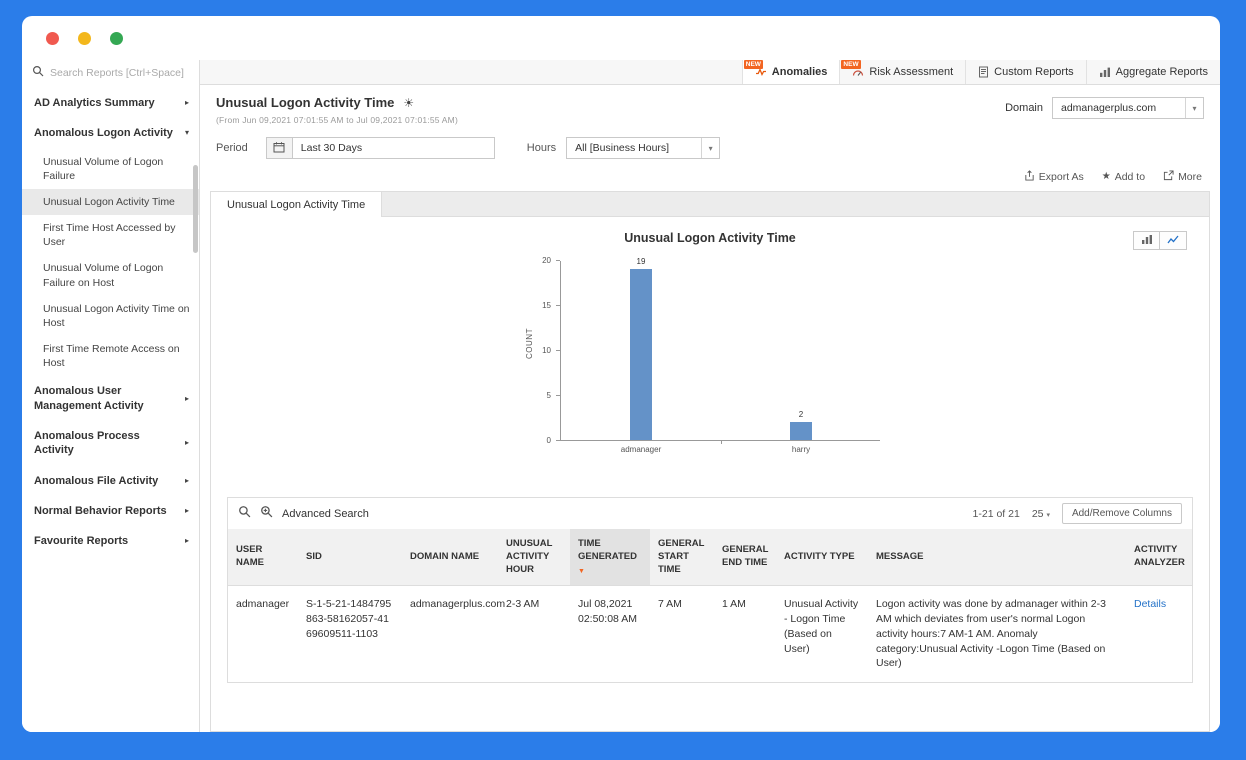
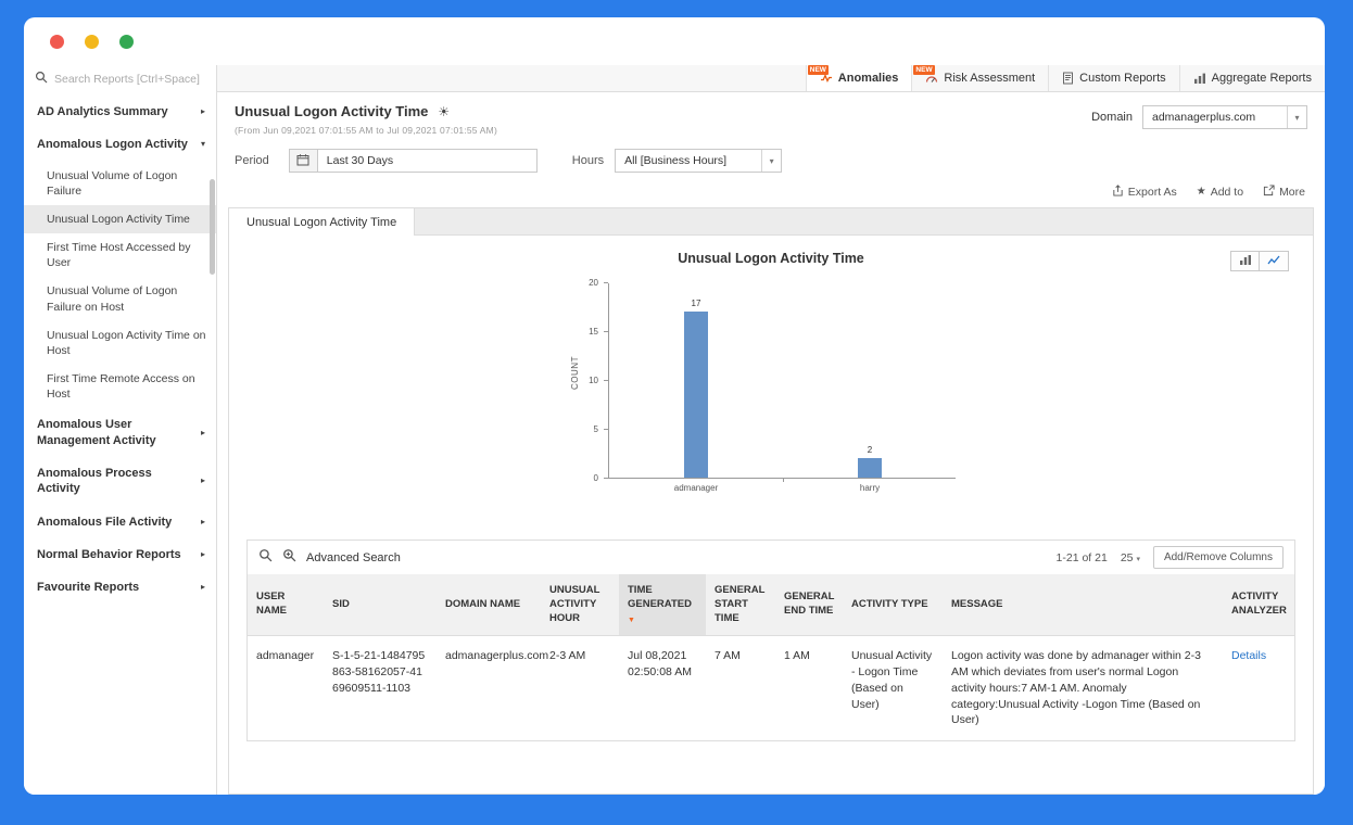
admanager: 19 -> 17
